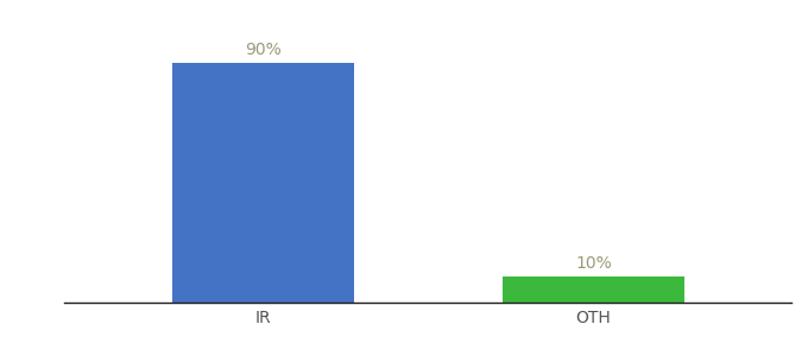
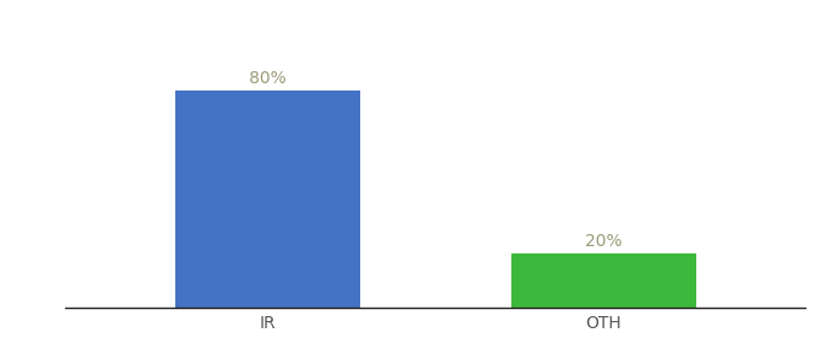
IR: 90% -> 80%
OTH: 10% -> 20%
